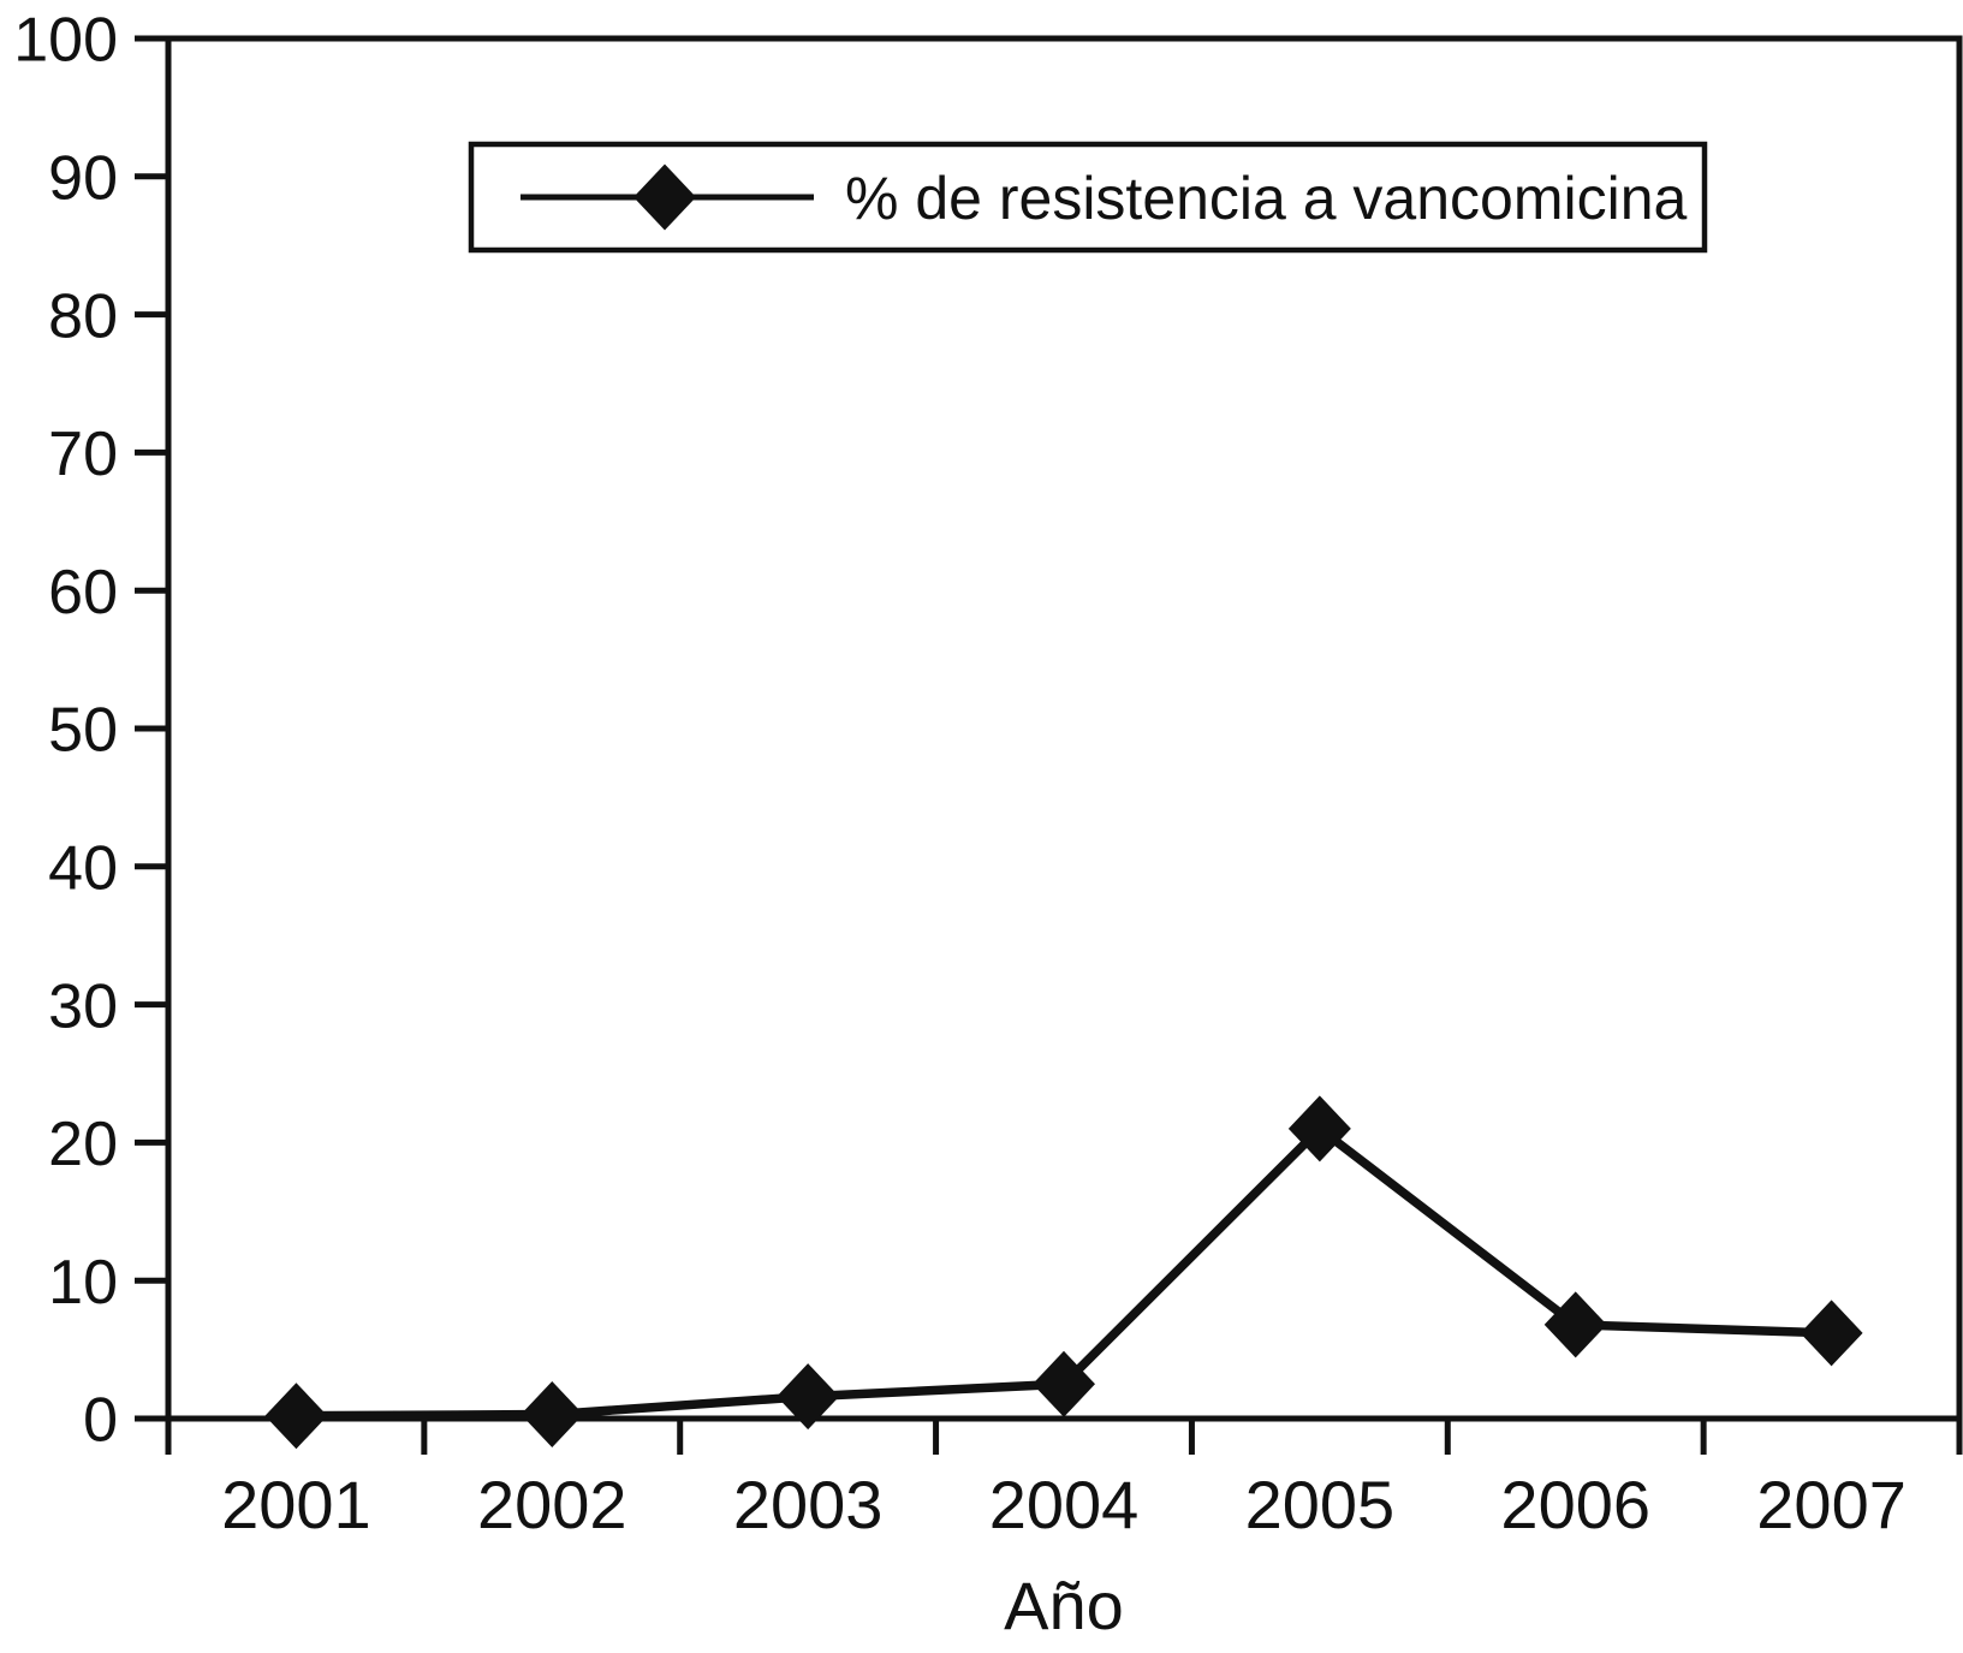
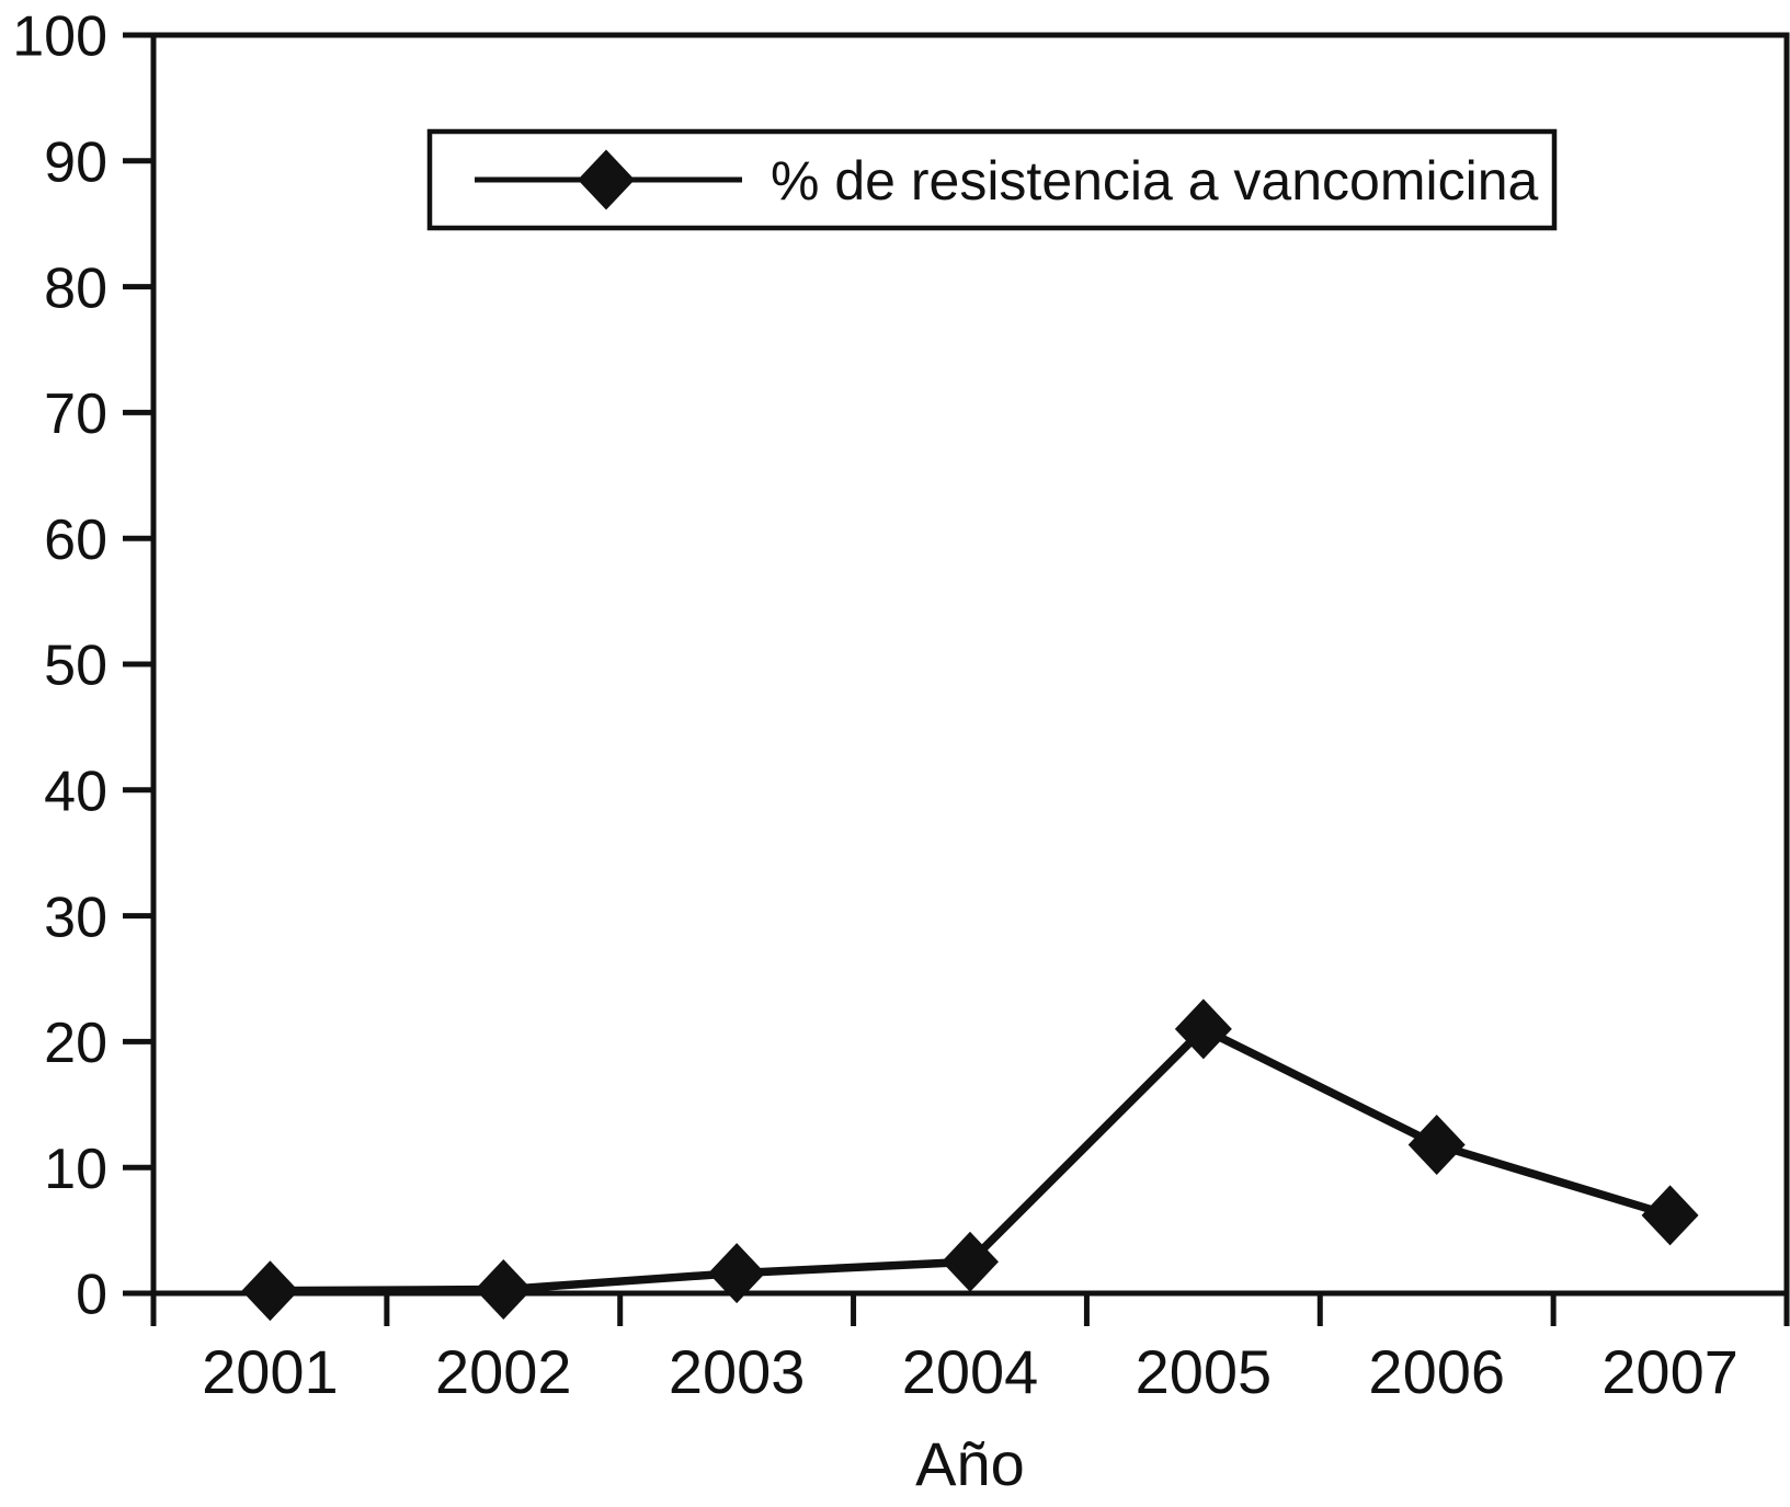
2006: 6.8 -> 11.8
